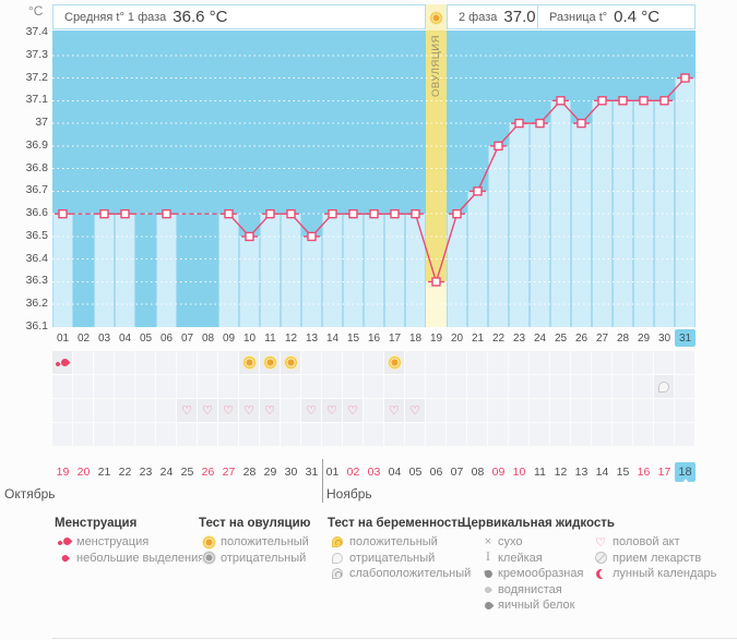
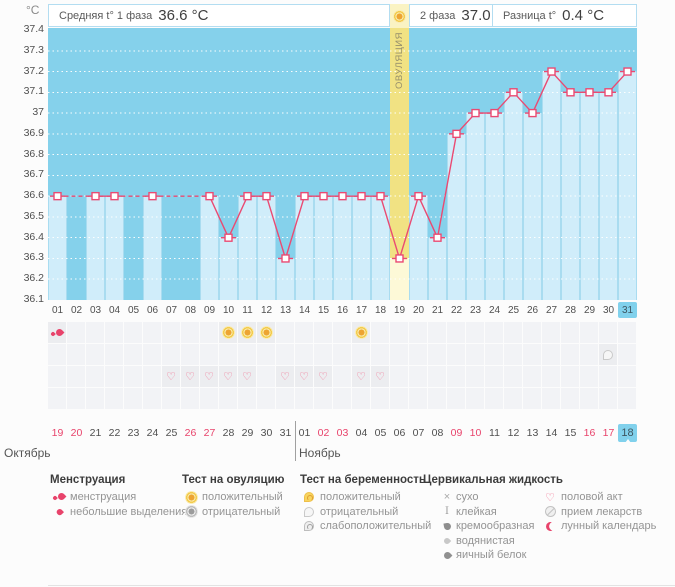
10: 36.5 -> 36.4
13: 36.5 -> 36.3
21: 36.7 -> 36.4
27: 37.1 -> 37.2
